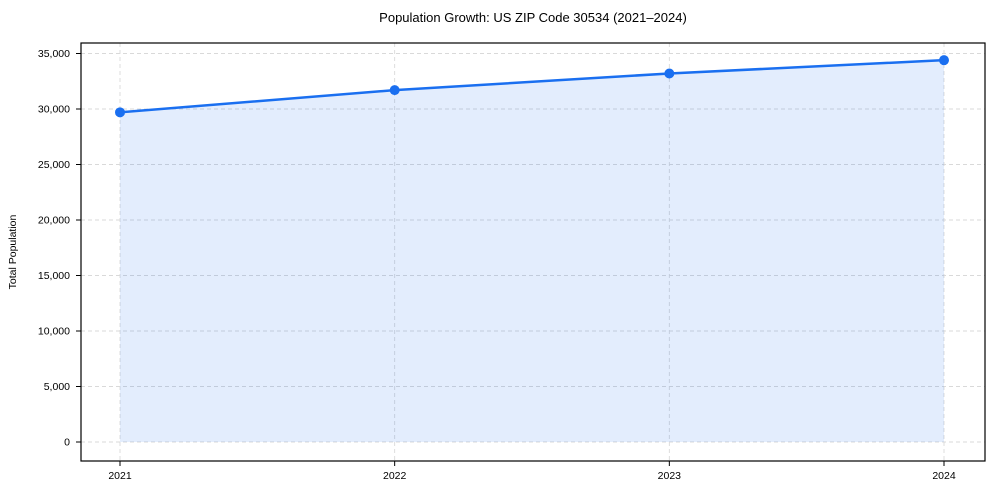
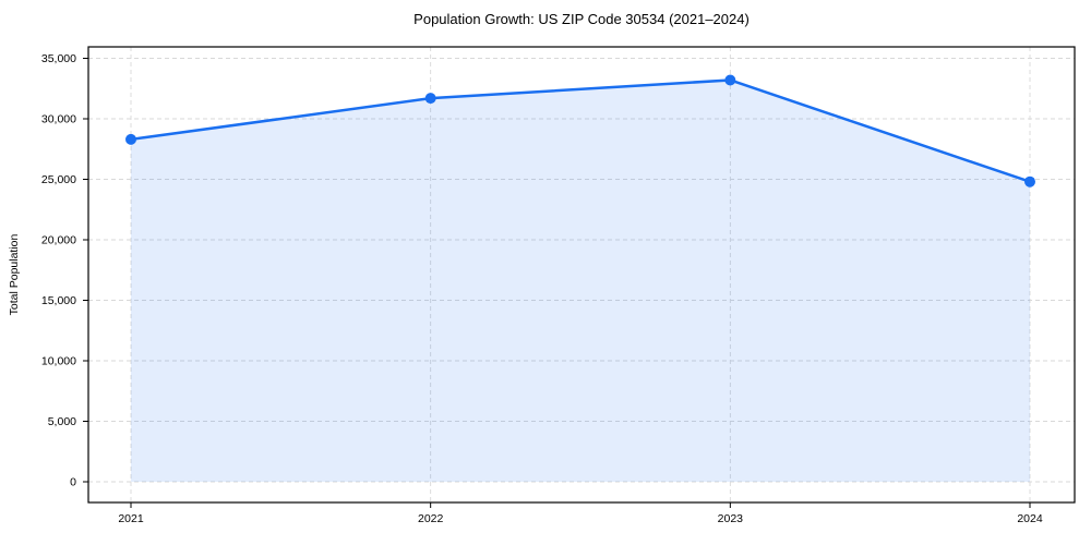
2021: 29700 -> 28300
2024: 34400 -> 24800
